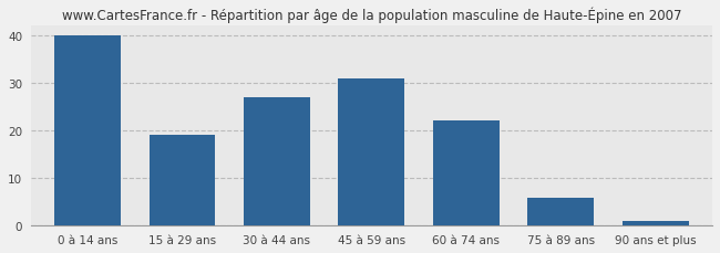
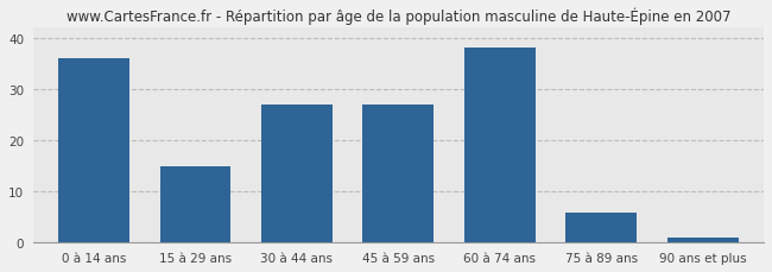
0 à 14 ans: 40 -> 36
15 à 29 ans: 19 -> 15
45 à 59 ans: 31 -> 27
60 à 74 ans: 22 -> 38
